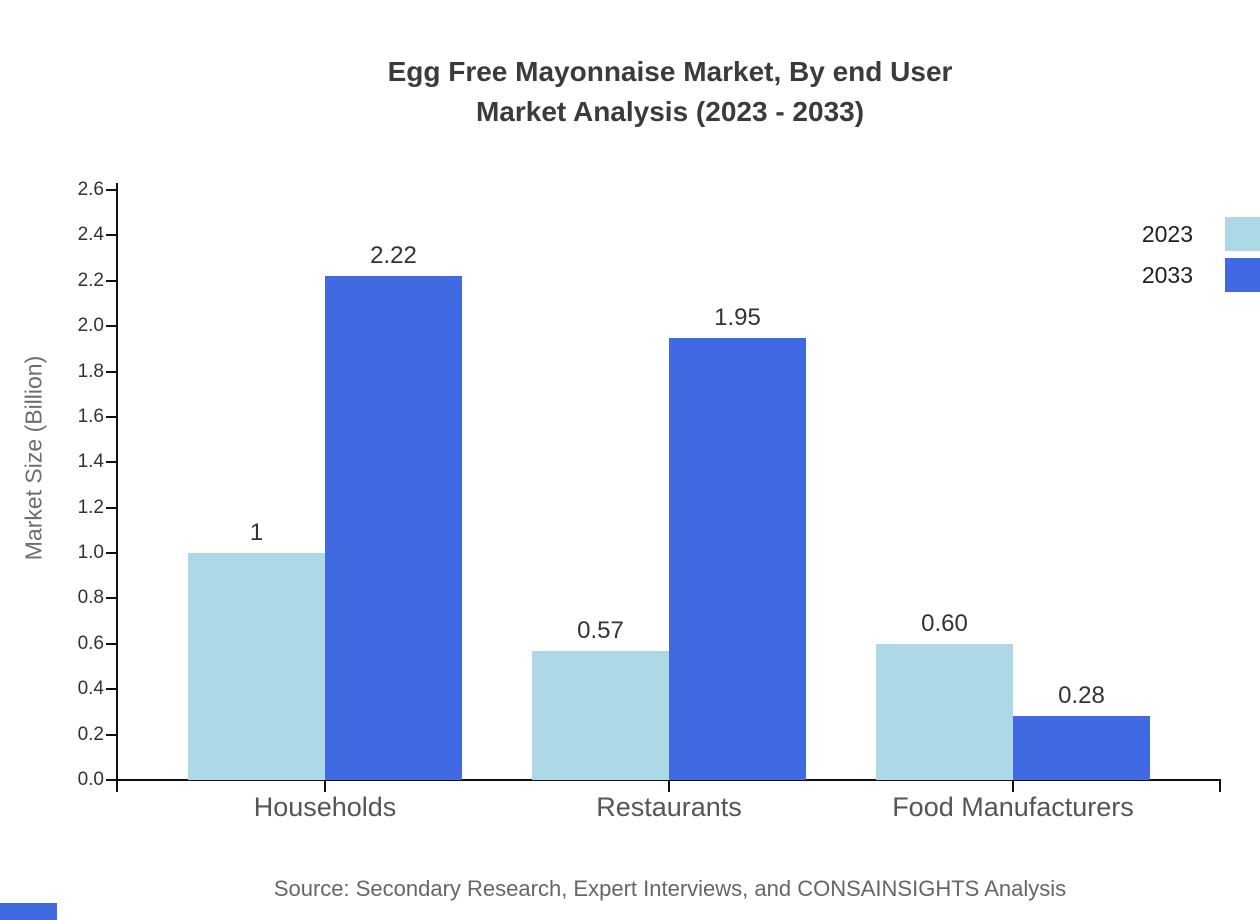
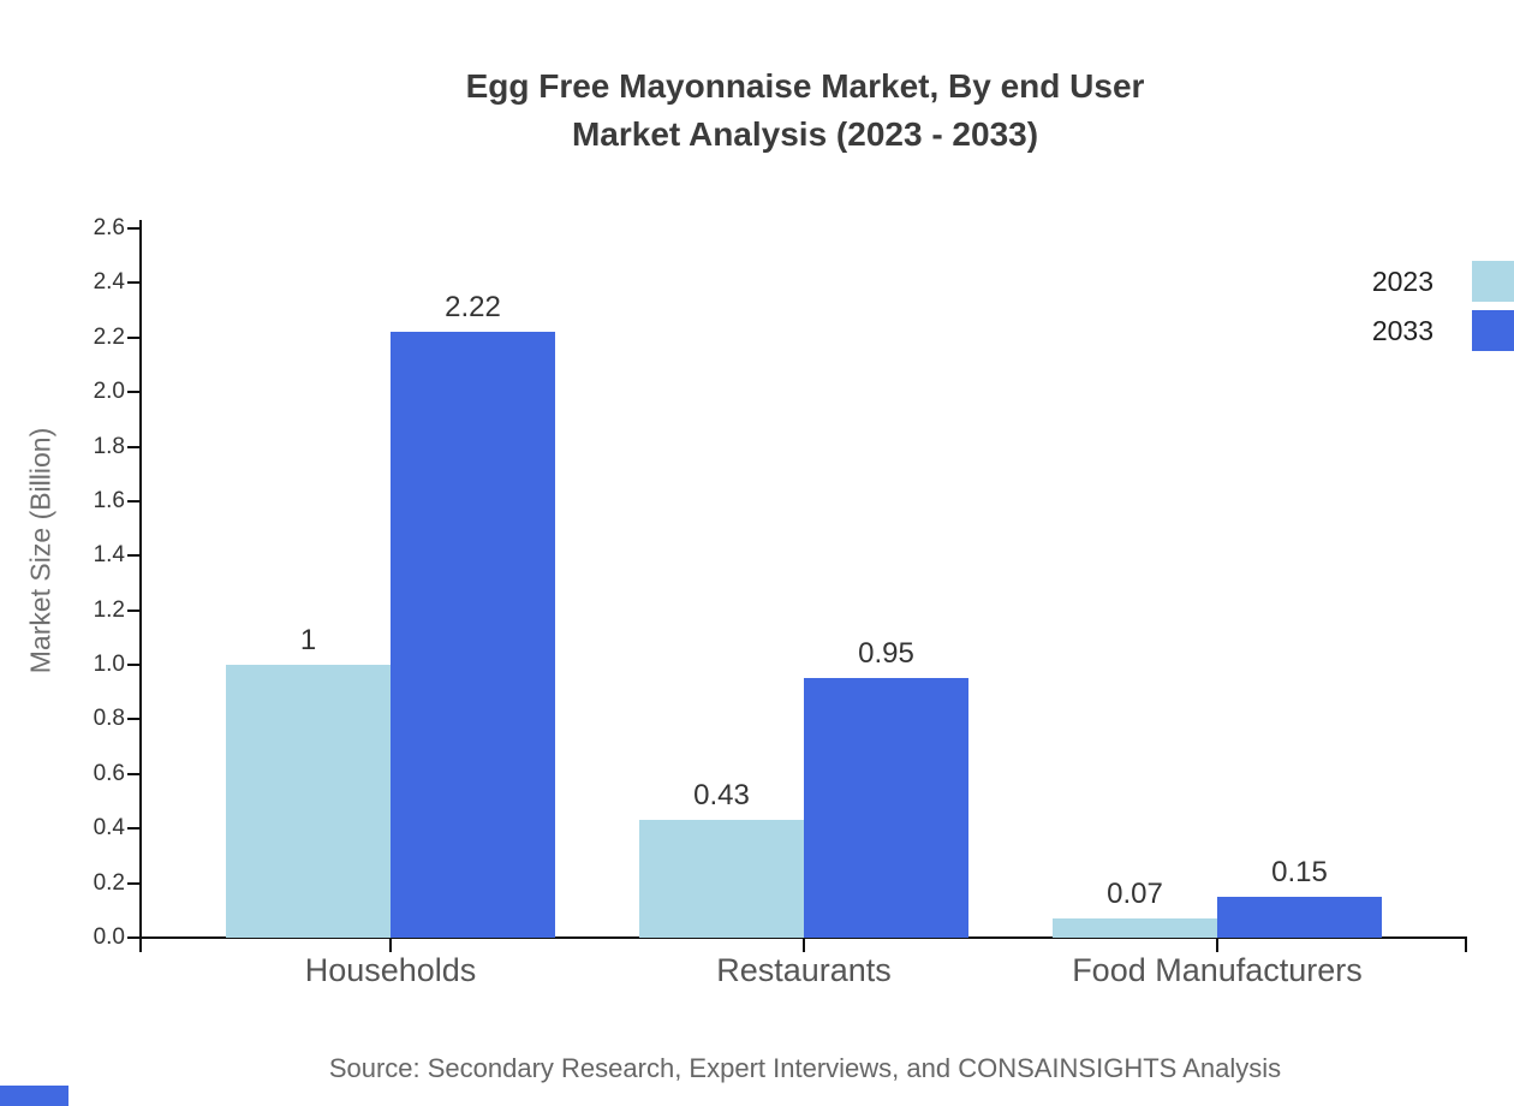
2023/Restaurants: 0.57 -> 0.43
2033/Restaurants: 1.95 -> 0.95
2023/Food Manufacturers: 0.60 -> 0.07
2033/Food Manufacturers: 0.28 -> 0.15
